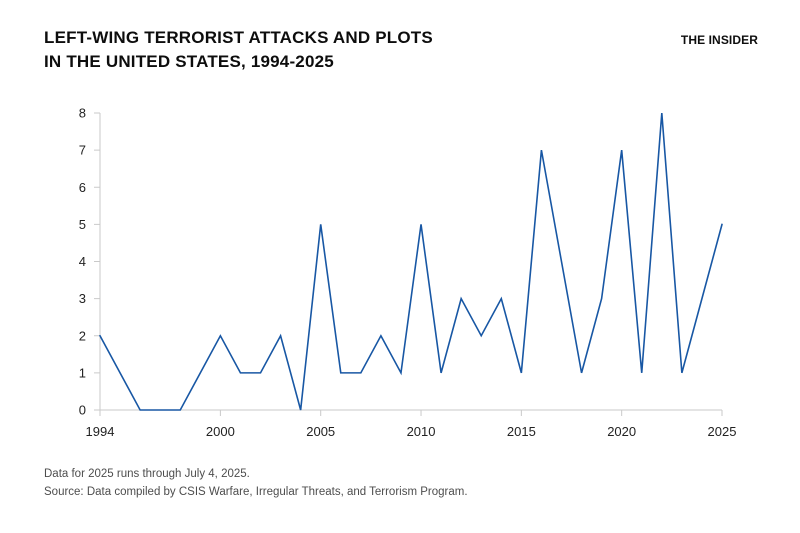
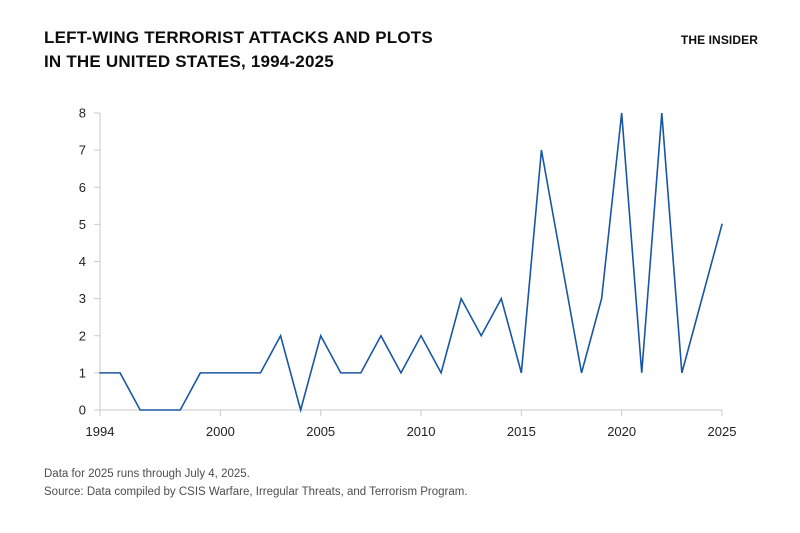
1994: 2 -> 1
2000: 2 -> 1
2005: 5 -> 2
2010: 5 -> 2
2020: 7 -> 8
